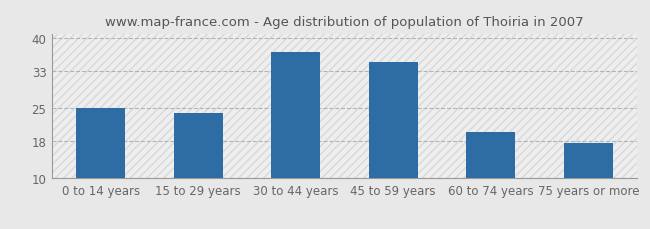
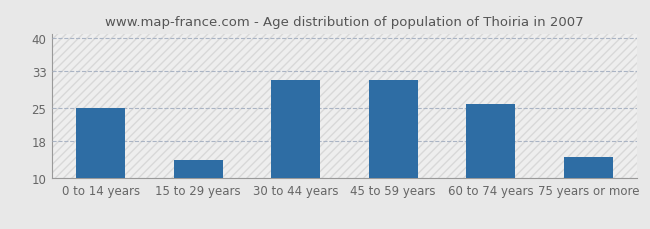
15 to 29 years: 24.0 -> 14.0
30 to 44 years: 37.0 -> 31.0
45 to 59 years: 35.0 -> 31.0
60 to 74 years: 20.0 -> 26.0
75 years or more: 17.5 -> 14.5
